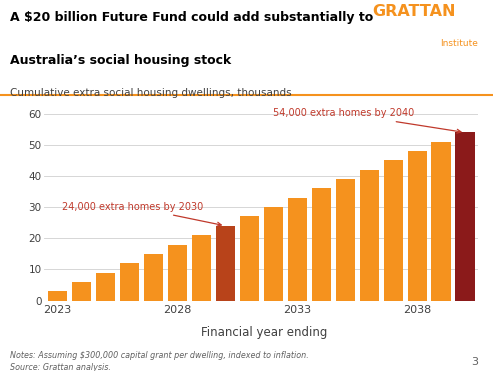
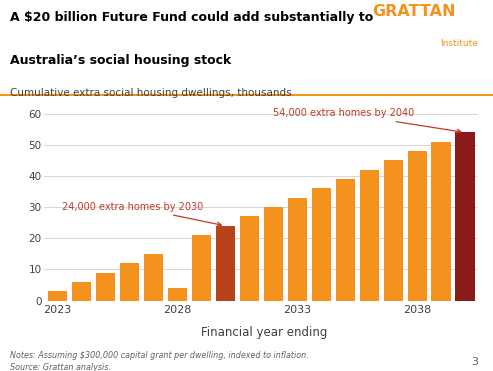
2028: 18 -> 4
